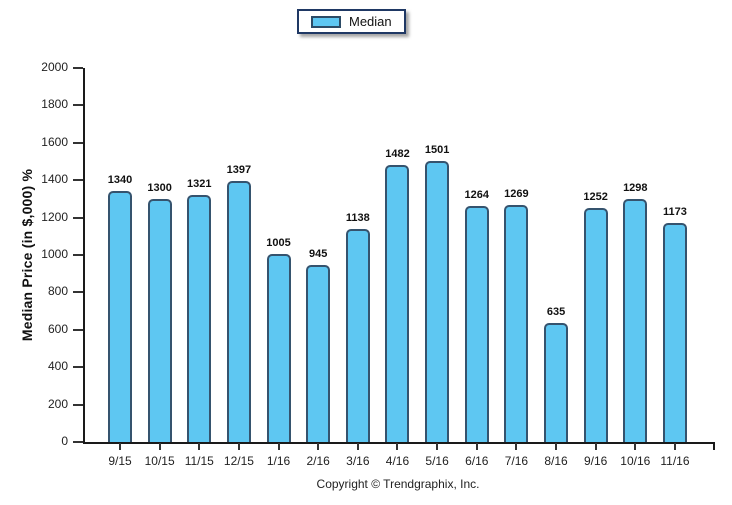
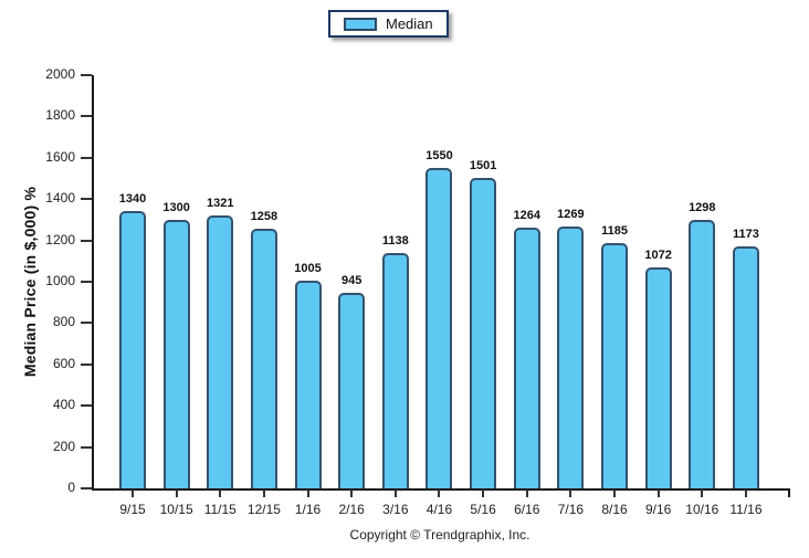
12/15: 1397 -> 1258
4/16: 1482 -> 1550
8/16: 635 -> 1185
9/16: 1252 -> 1072
